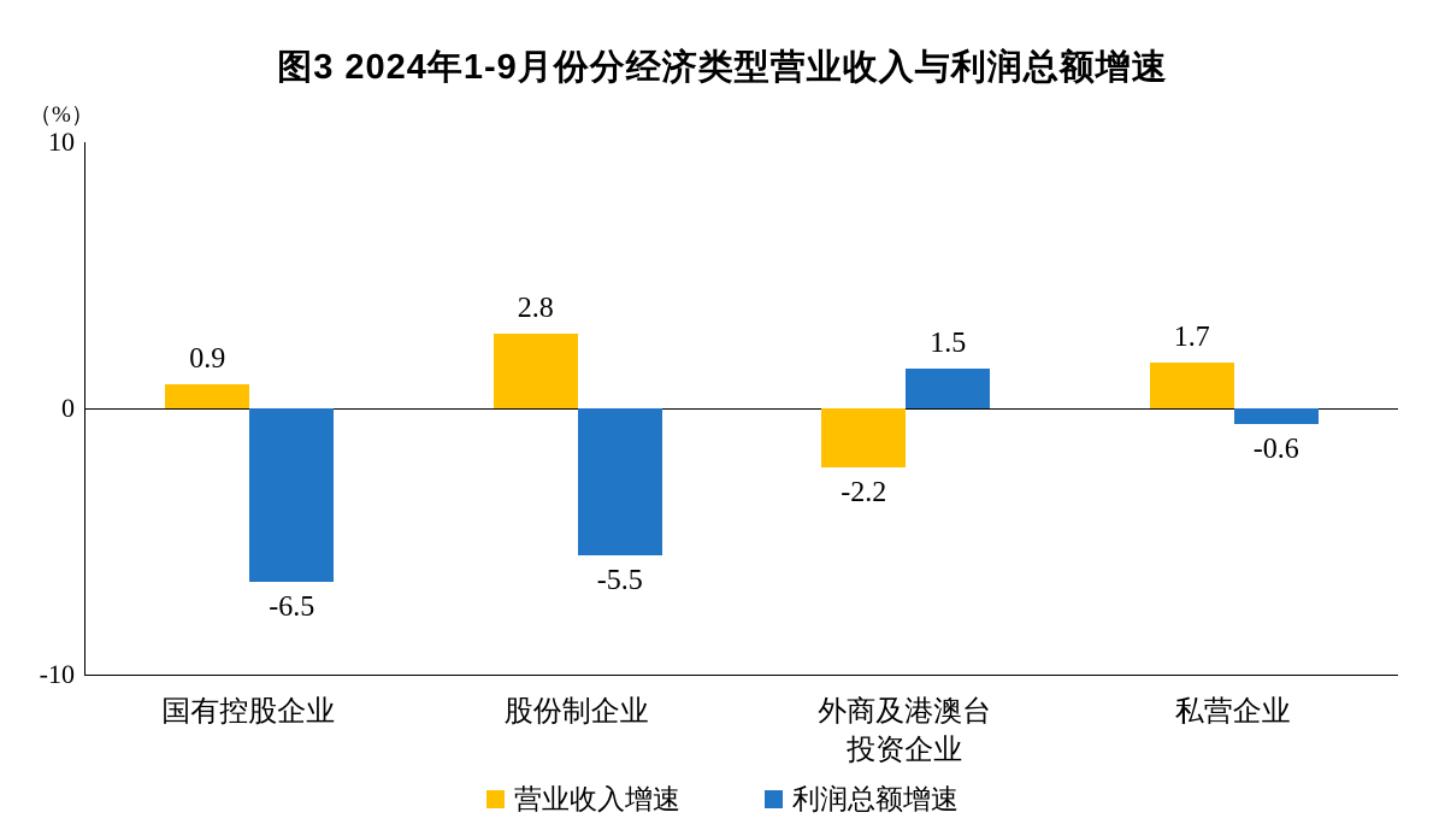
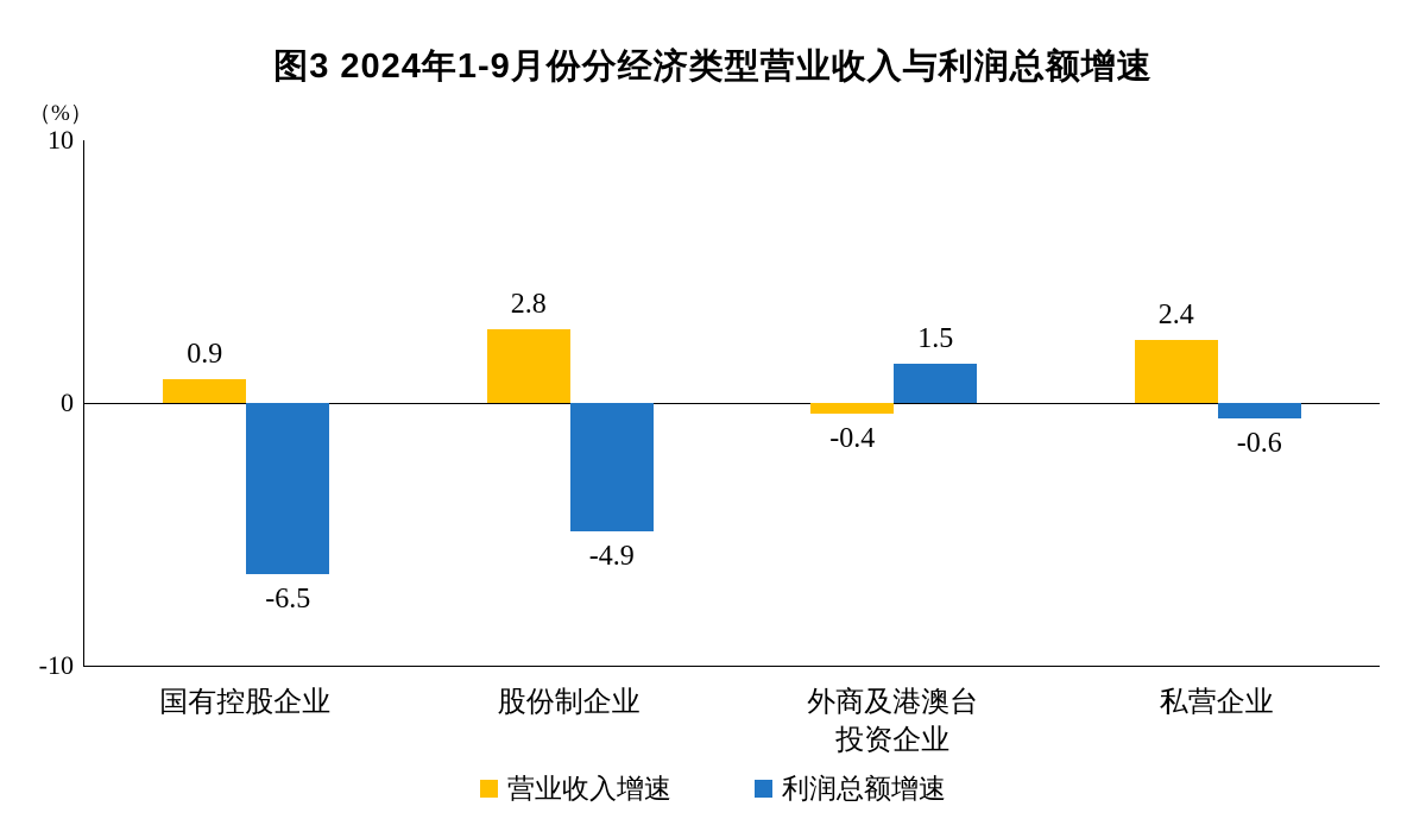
利润总额增速/股份制企业: -5.5 -> -4.9
营业收入增速/外商及港澳台投资企业: -2.2 -> -0.4
营业收入增速/私营企业: 1.7 -> 2.4
